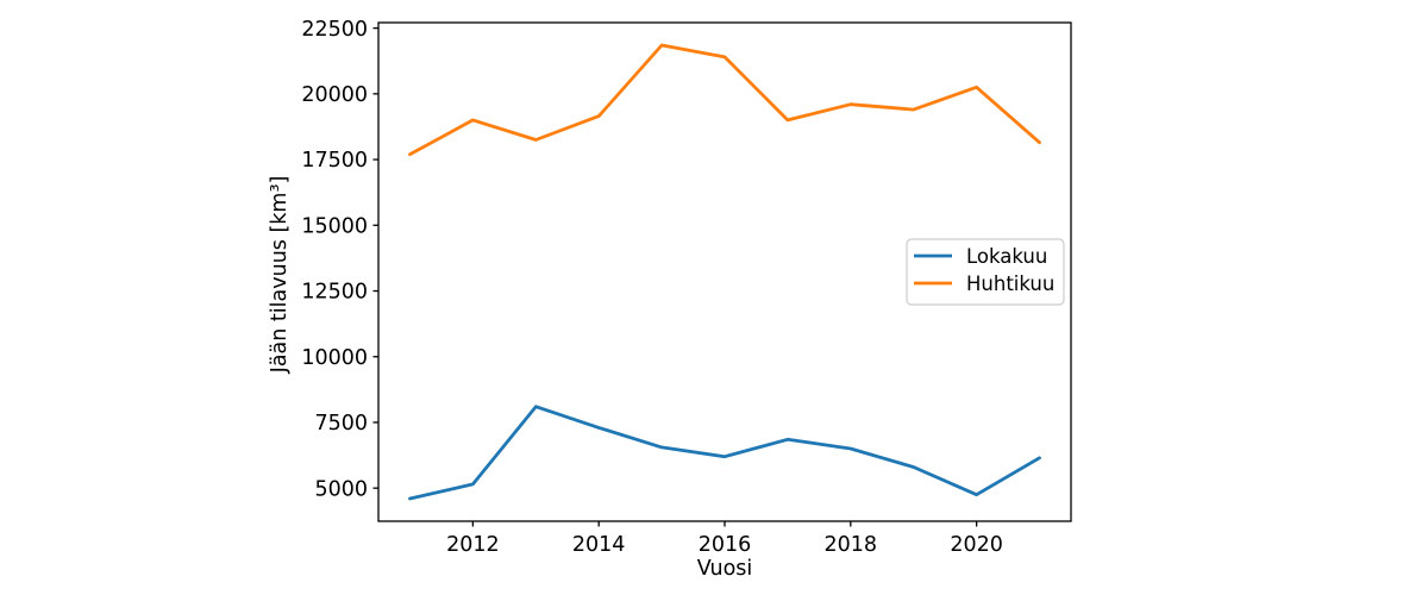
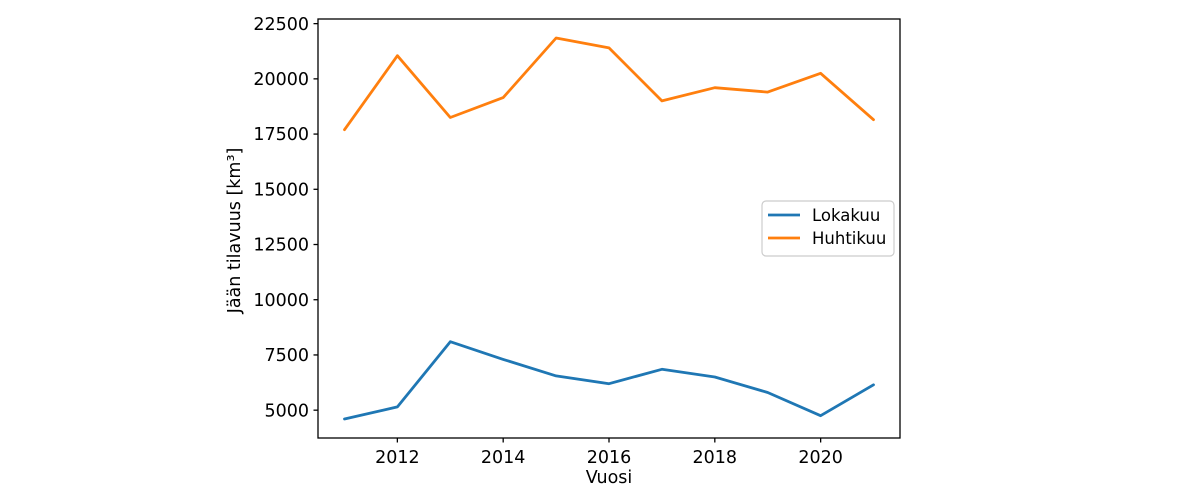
Huhtikuu/2012: 19000 -> 21000
